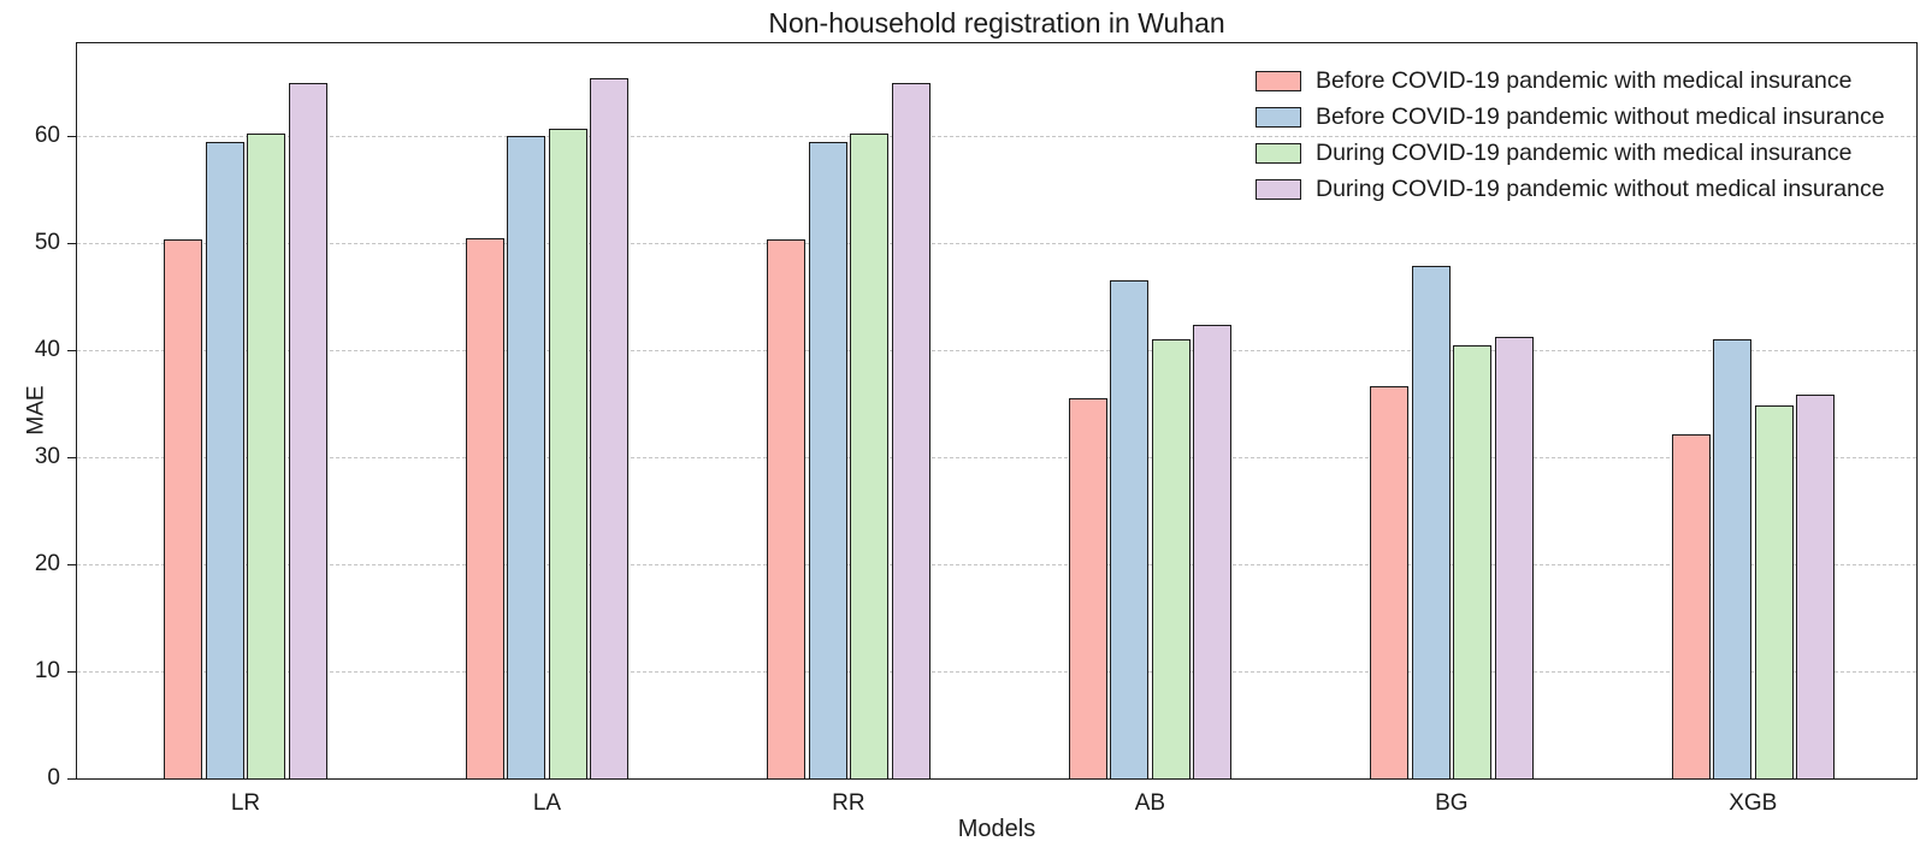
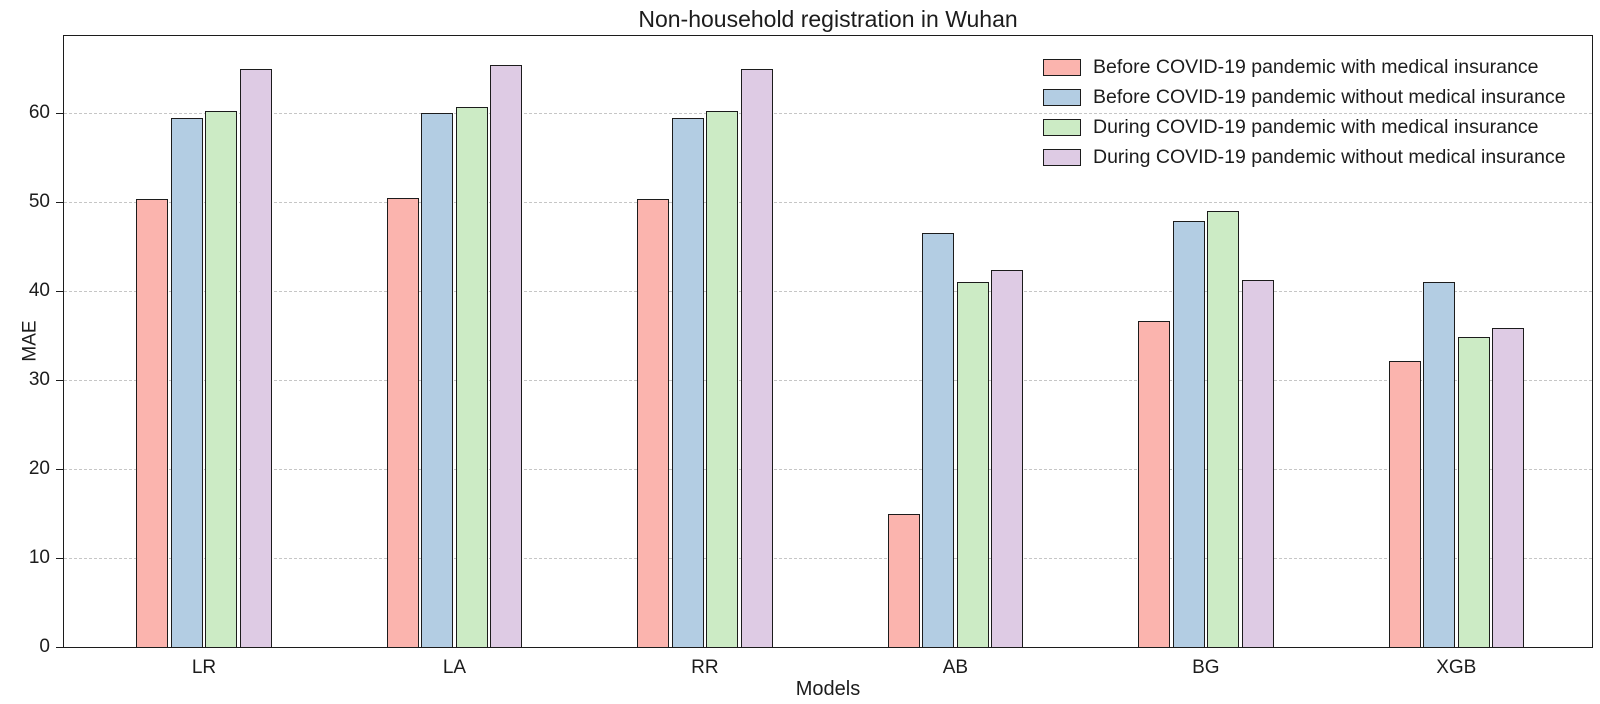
Before COVID-19 pandemic with medical insurance/AB: 36 -> 15
During COVID-19 pandemic with medical insurance/BG: 40 -> 49
